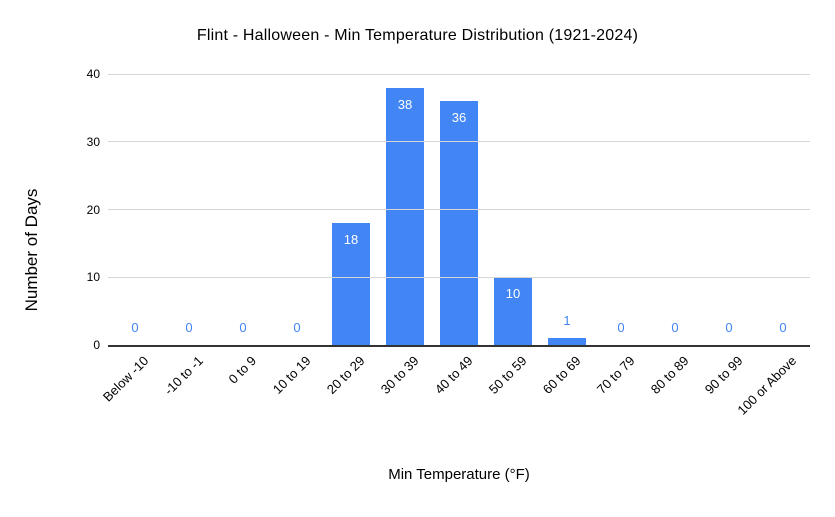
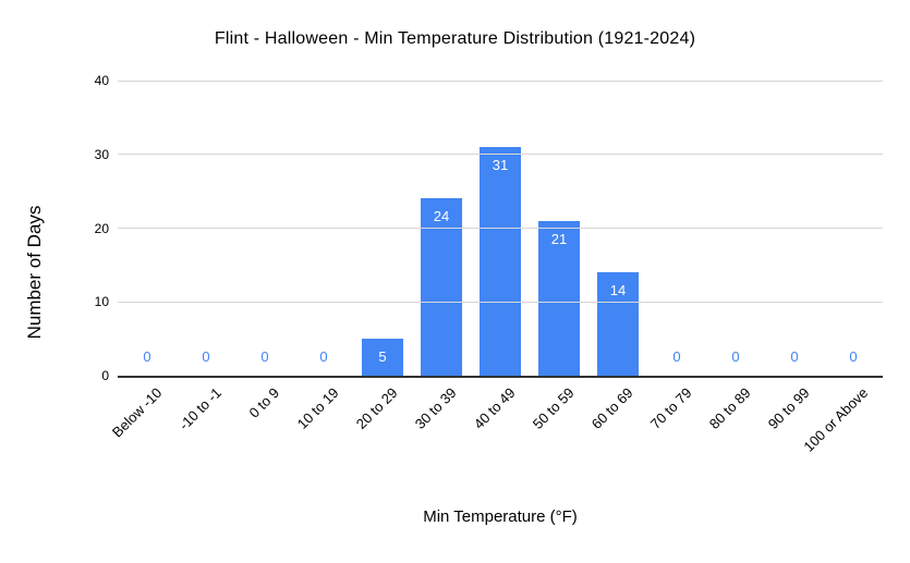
20 to 29: 18 -> 5
30 to 39: 38 -> 24
40 to 49: 36 -> 31
50 to 59: 10 -> 21
60 to 69: 1 -> 14
